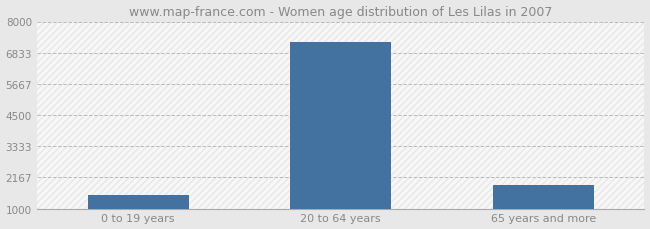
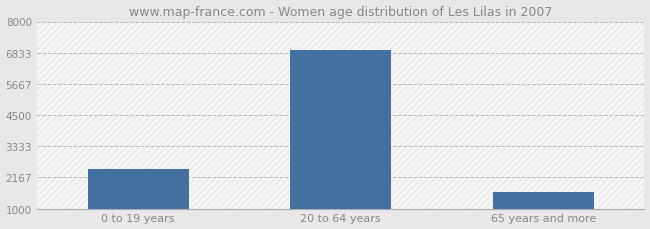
0 to 19 years: 1500 -> 2490
20 to 64 years: 7250 -> 6950
65 years and more: 1900 -> 1620
